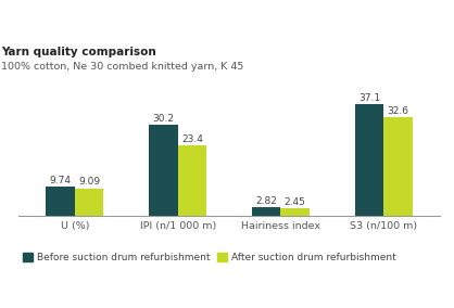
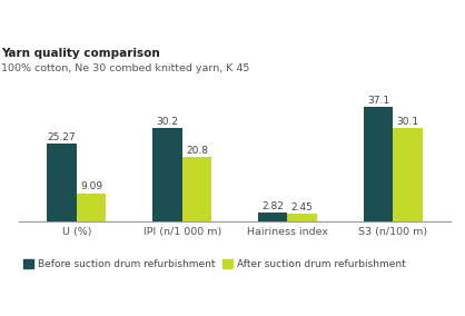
Before suction drum refurbishment/U (%): 9.74 -> 25.27
After suction drum refurbishment/IPI (n/1 000 m): 23.4 -> 20.8
After suction drum refurbishment/S3 (n/100 m): 32.6 -> 30.1
